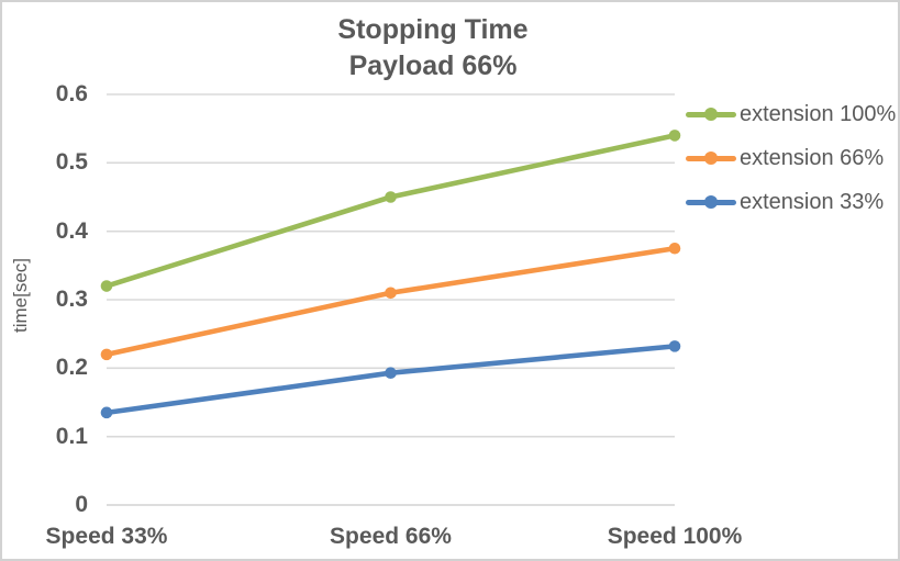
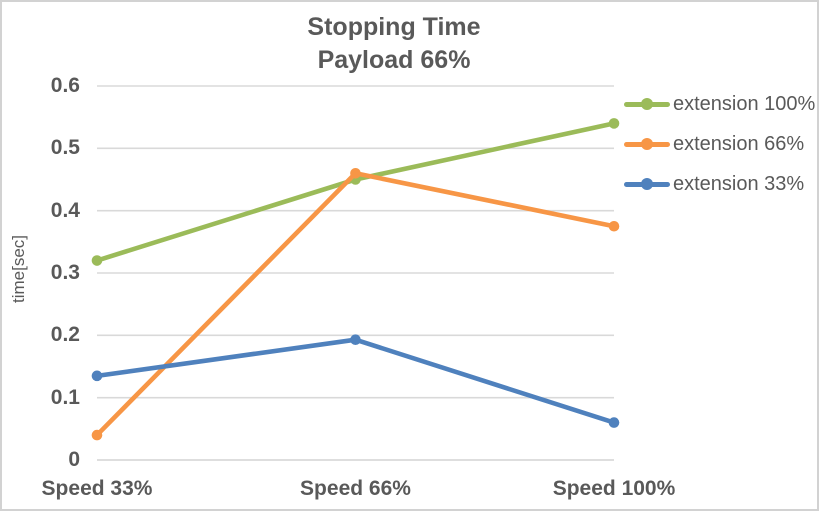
extension 66%/Speed 33%: 0.22 -> 0.04
extension 66%/Speed 66%: 0.31 -> 0.46
extension 33%/Speed 100%: 0.23 -> 0.06
